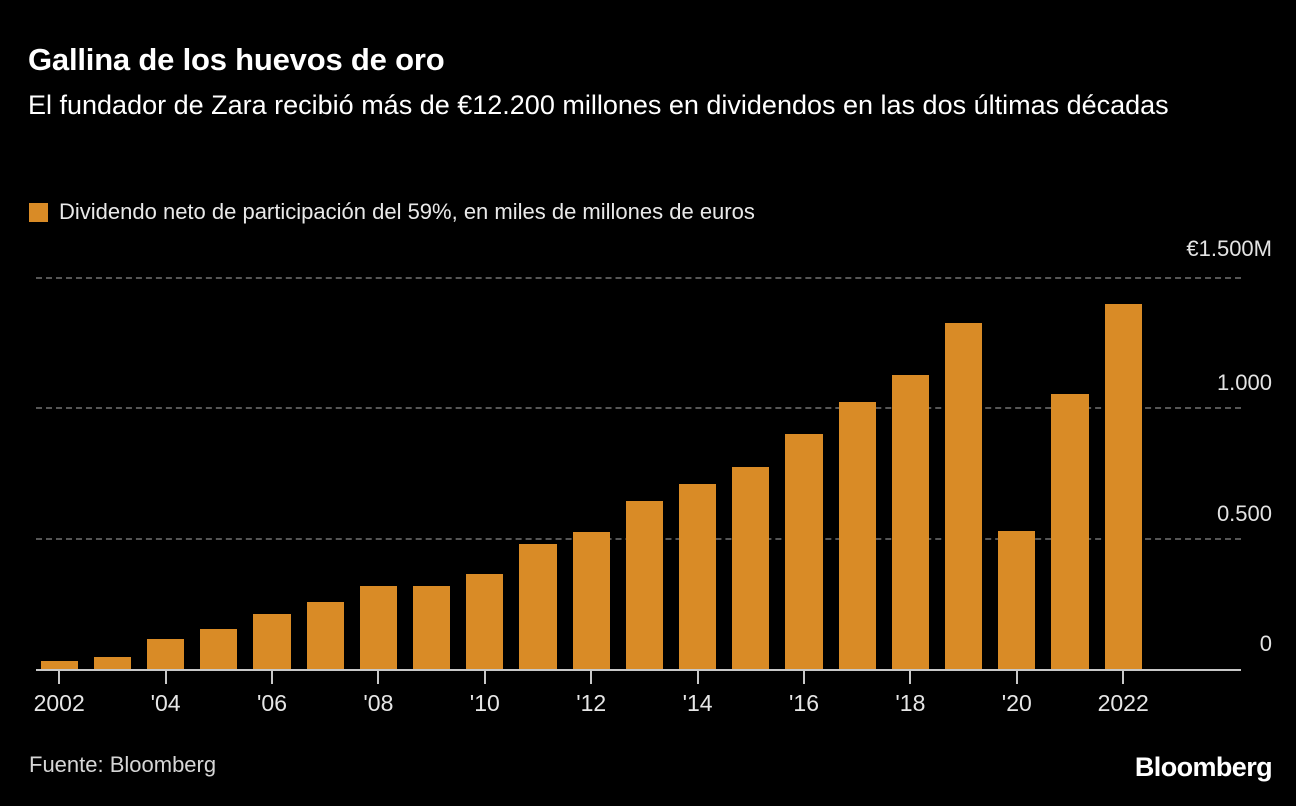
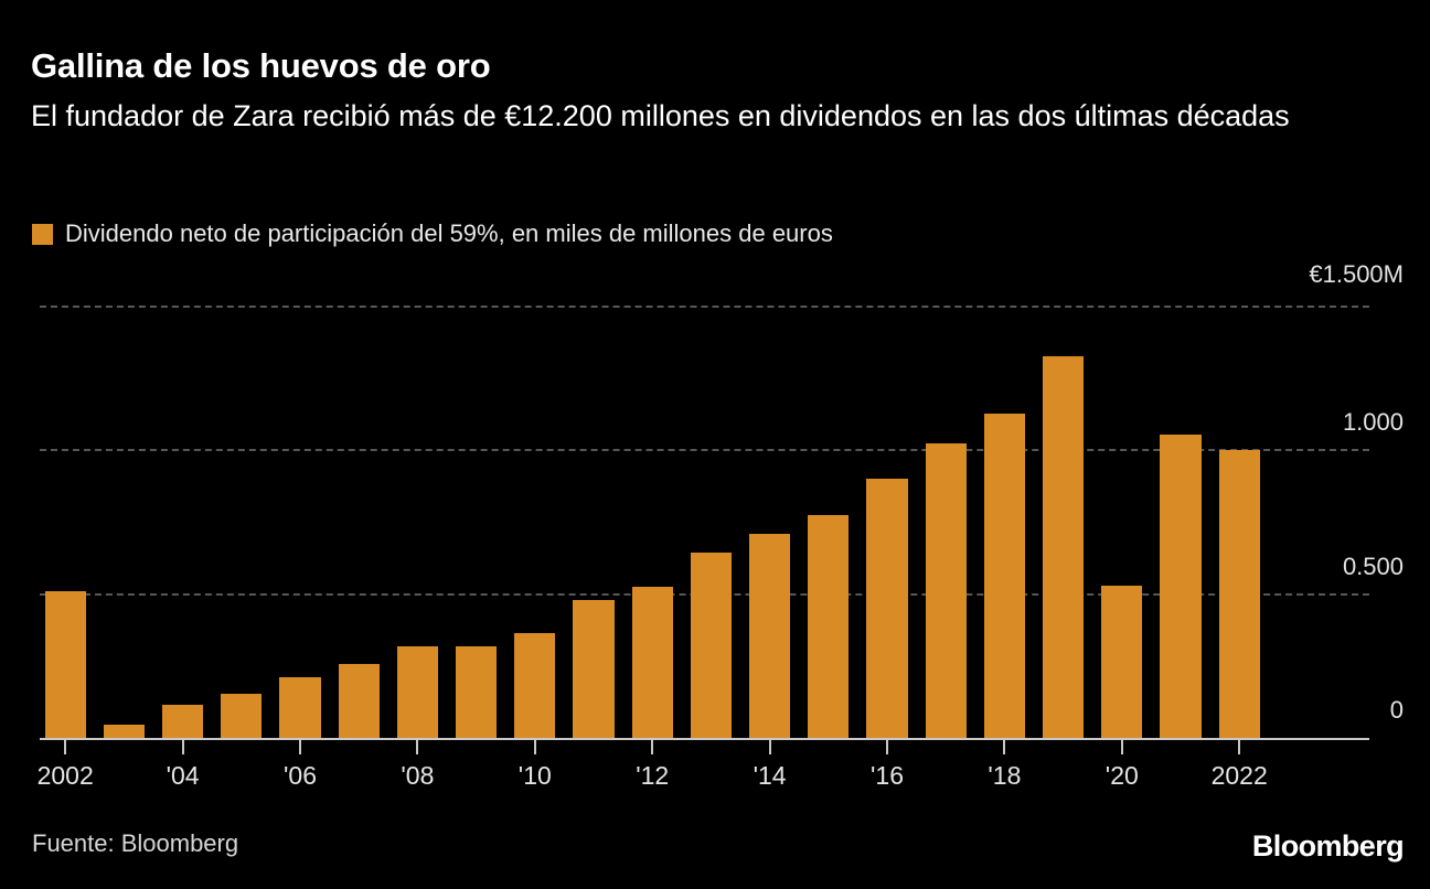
2002: €30M -> €510M
2022: €1400M -> €1000M
